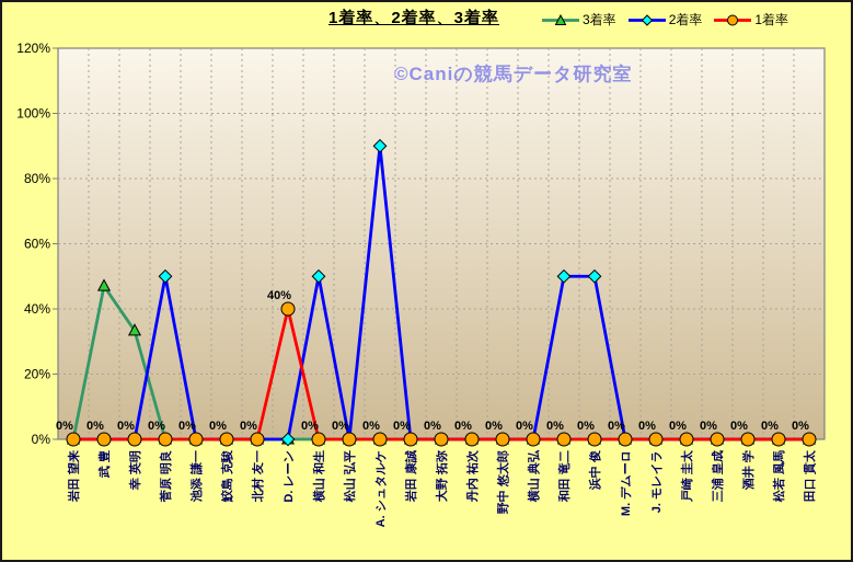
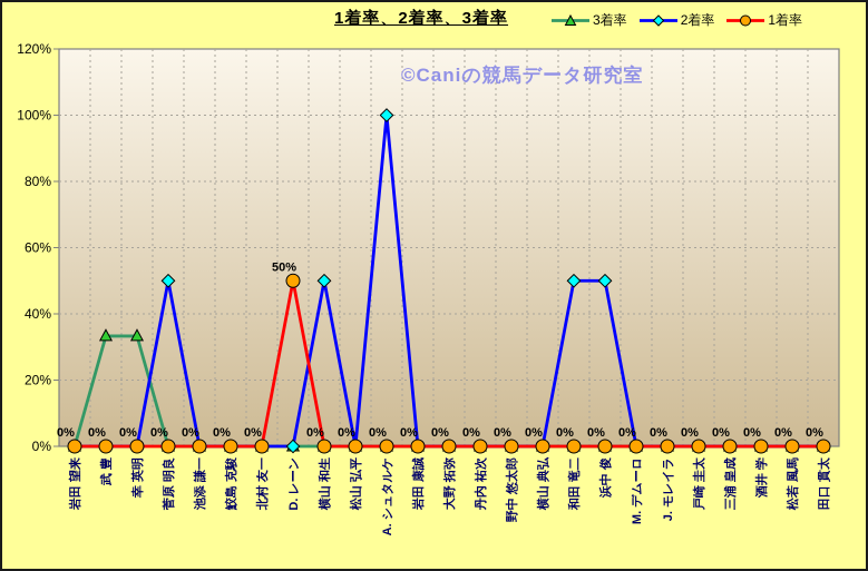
3着率/武 豊: 47% -> 33%
1着率/D. レーン: 40% -> 50%
2着率/A. シュタルケ: 90% -> 100%
